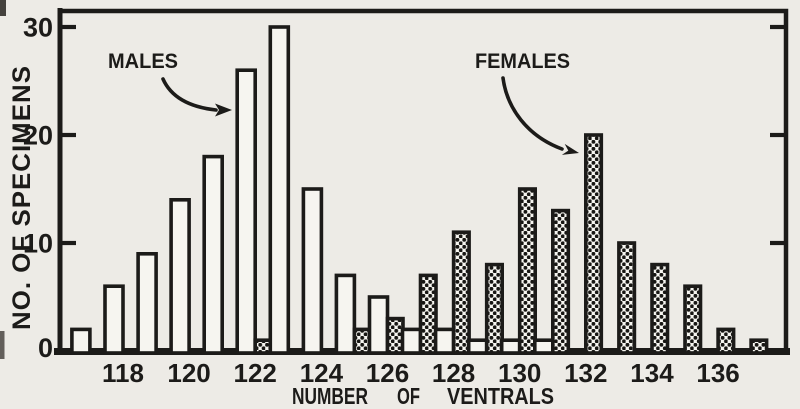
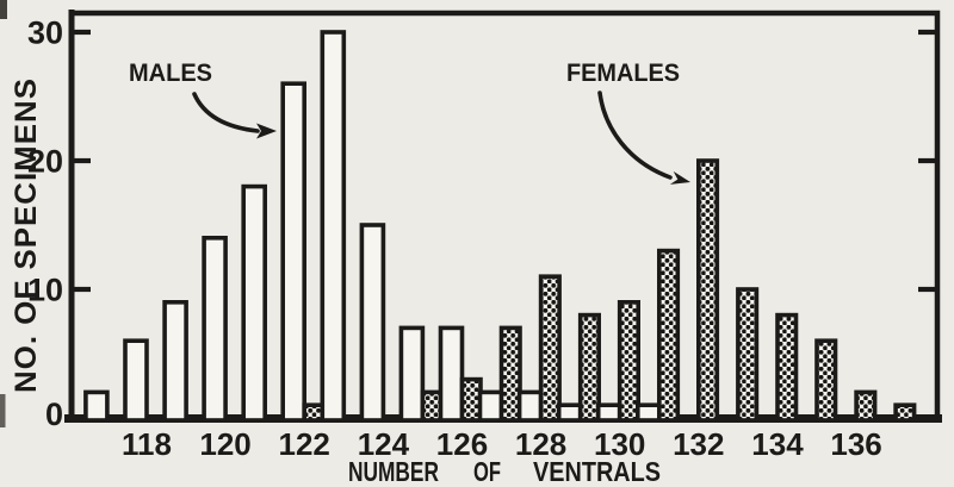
MALES/126: 5 -> 7
FEMALES/130: 15 -> 9
